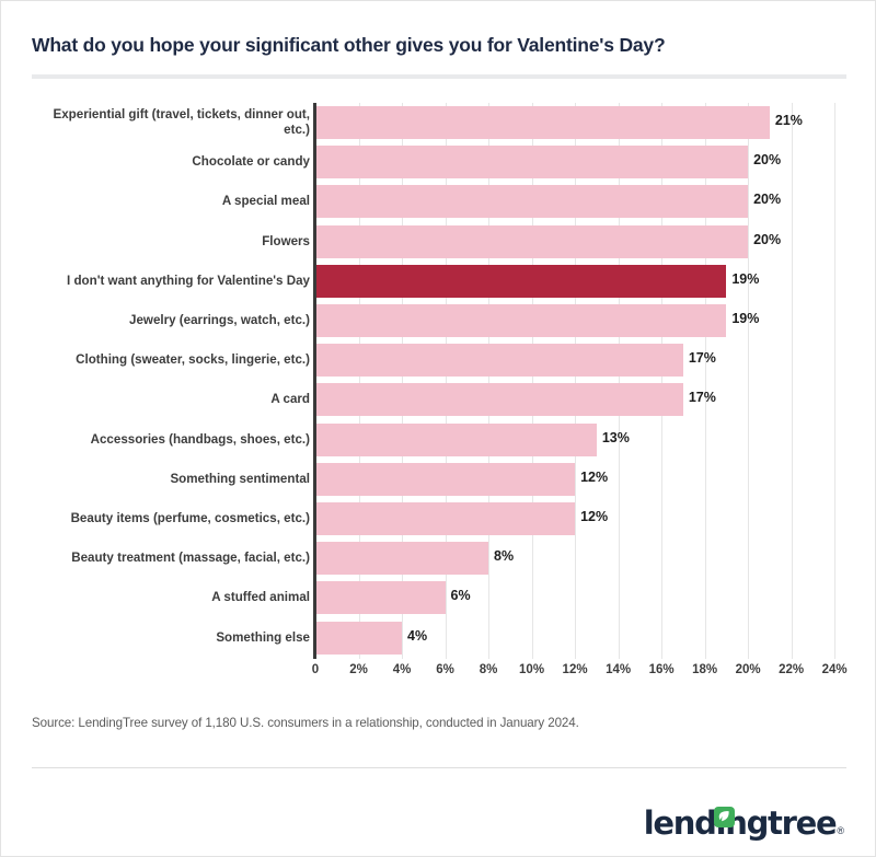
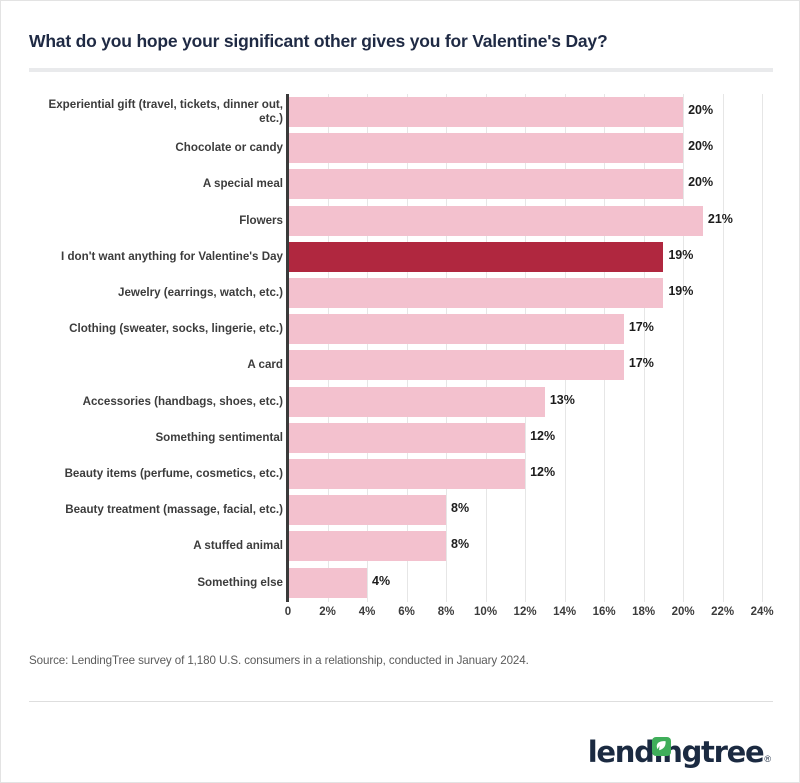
Experiential gift (travel, tickets, dinner out, etc.): 21% -> 20%
Flowers: 20% -> 21%
A stuffed animal: 6% -> 8%
